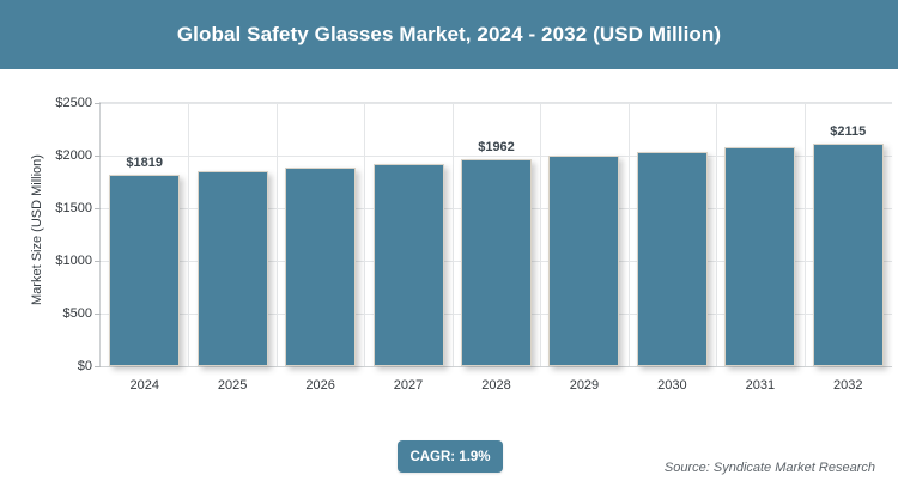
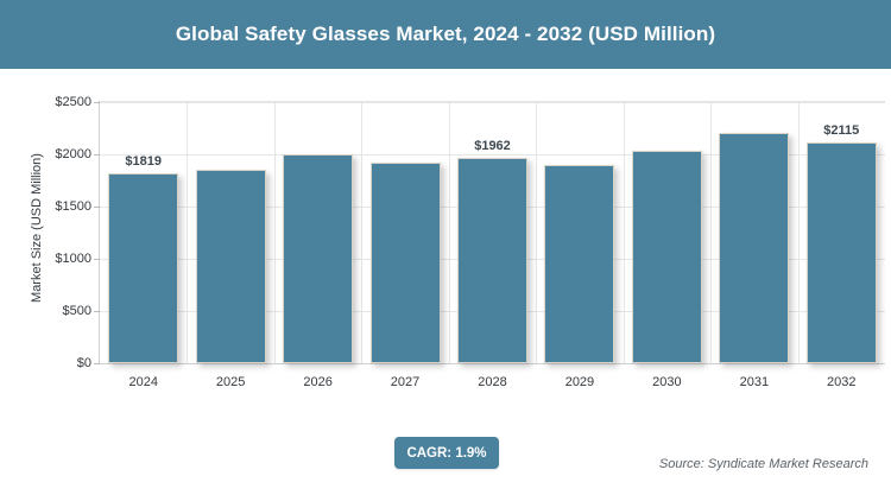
2026: $1900 -> $2000
2029: $2000 -> $1900
2031: $2100 -> $2200
